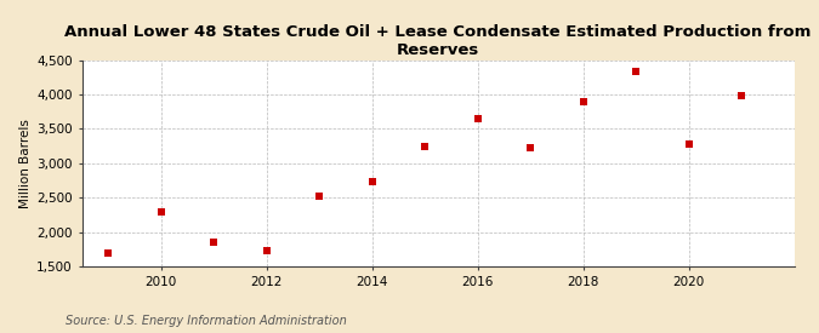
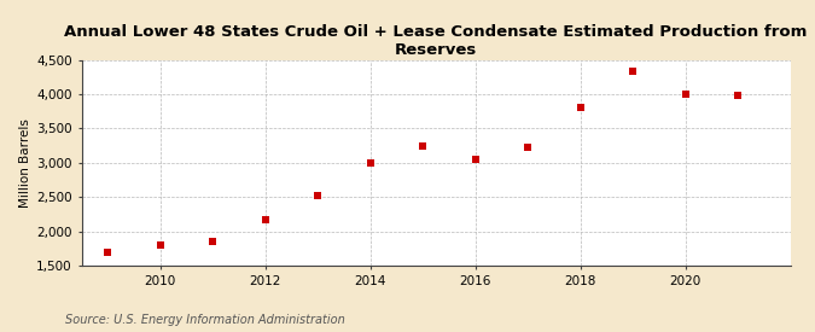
2010: 2,300 -> 1,800
2012: 1,720 -> 2,180
2014: 2,740 -> 3,000
2016: 3,640 -> 3,050
2018: 3,900 -> 3,800
2020: 3,280 -> 4,000
